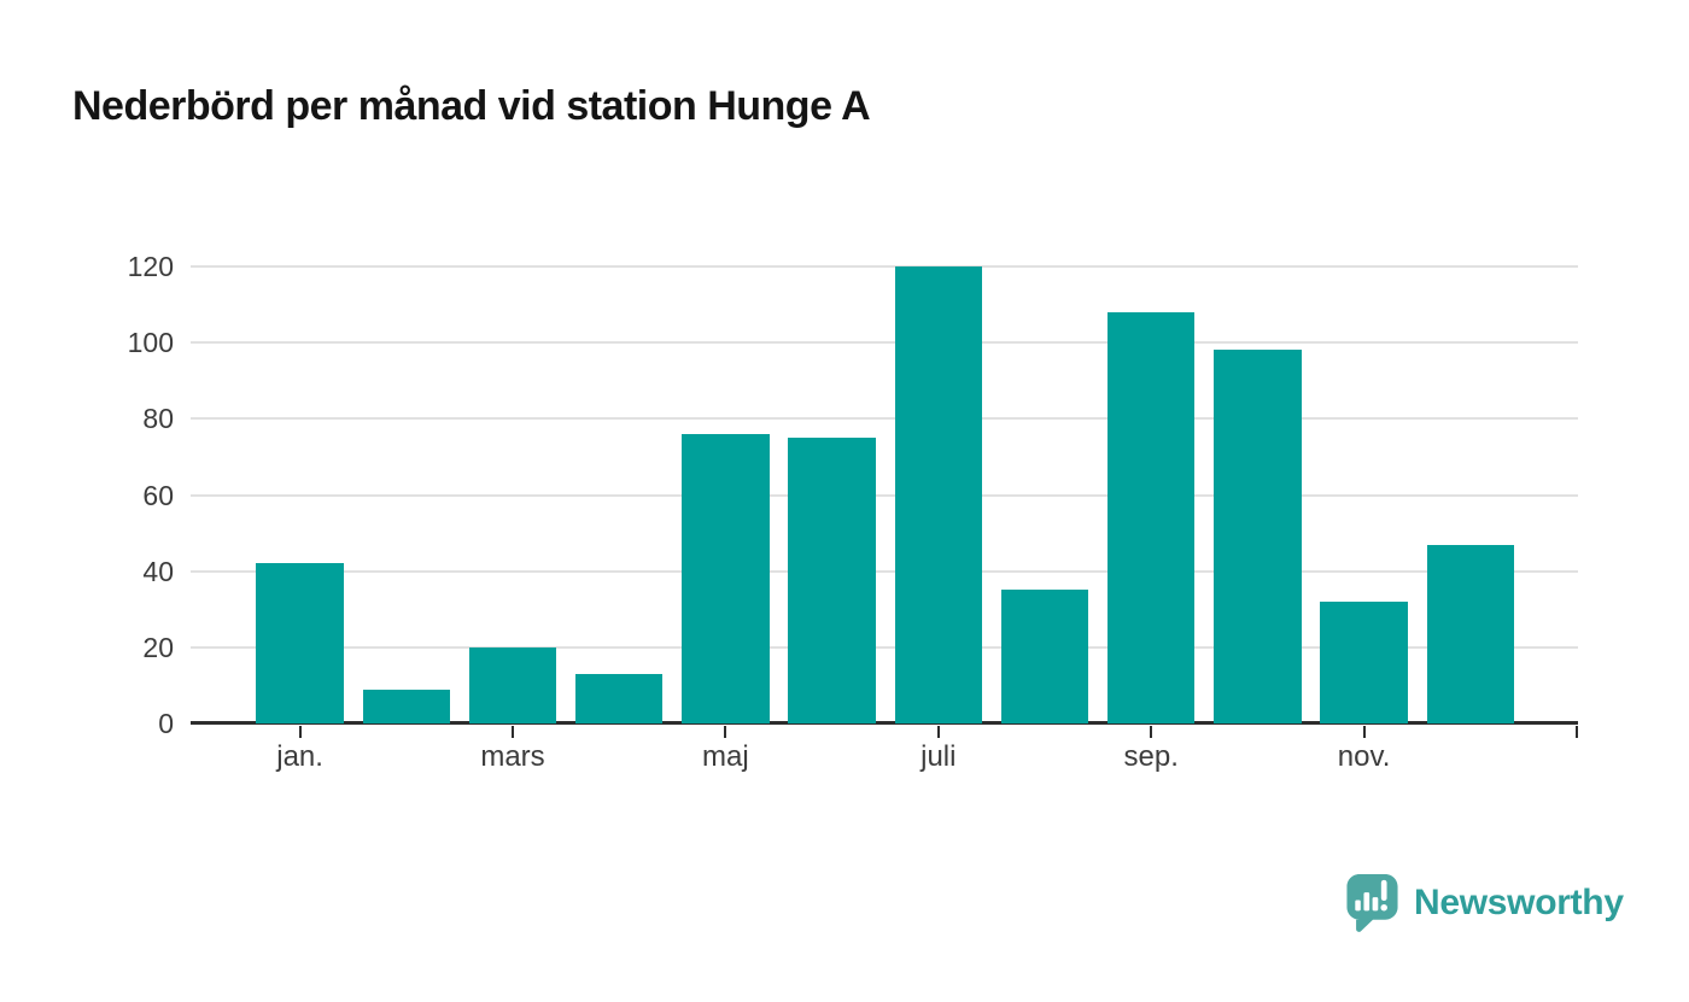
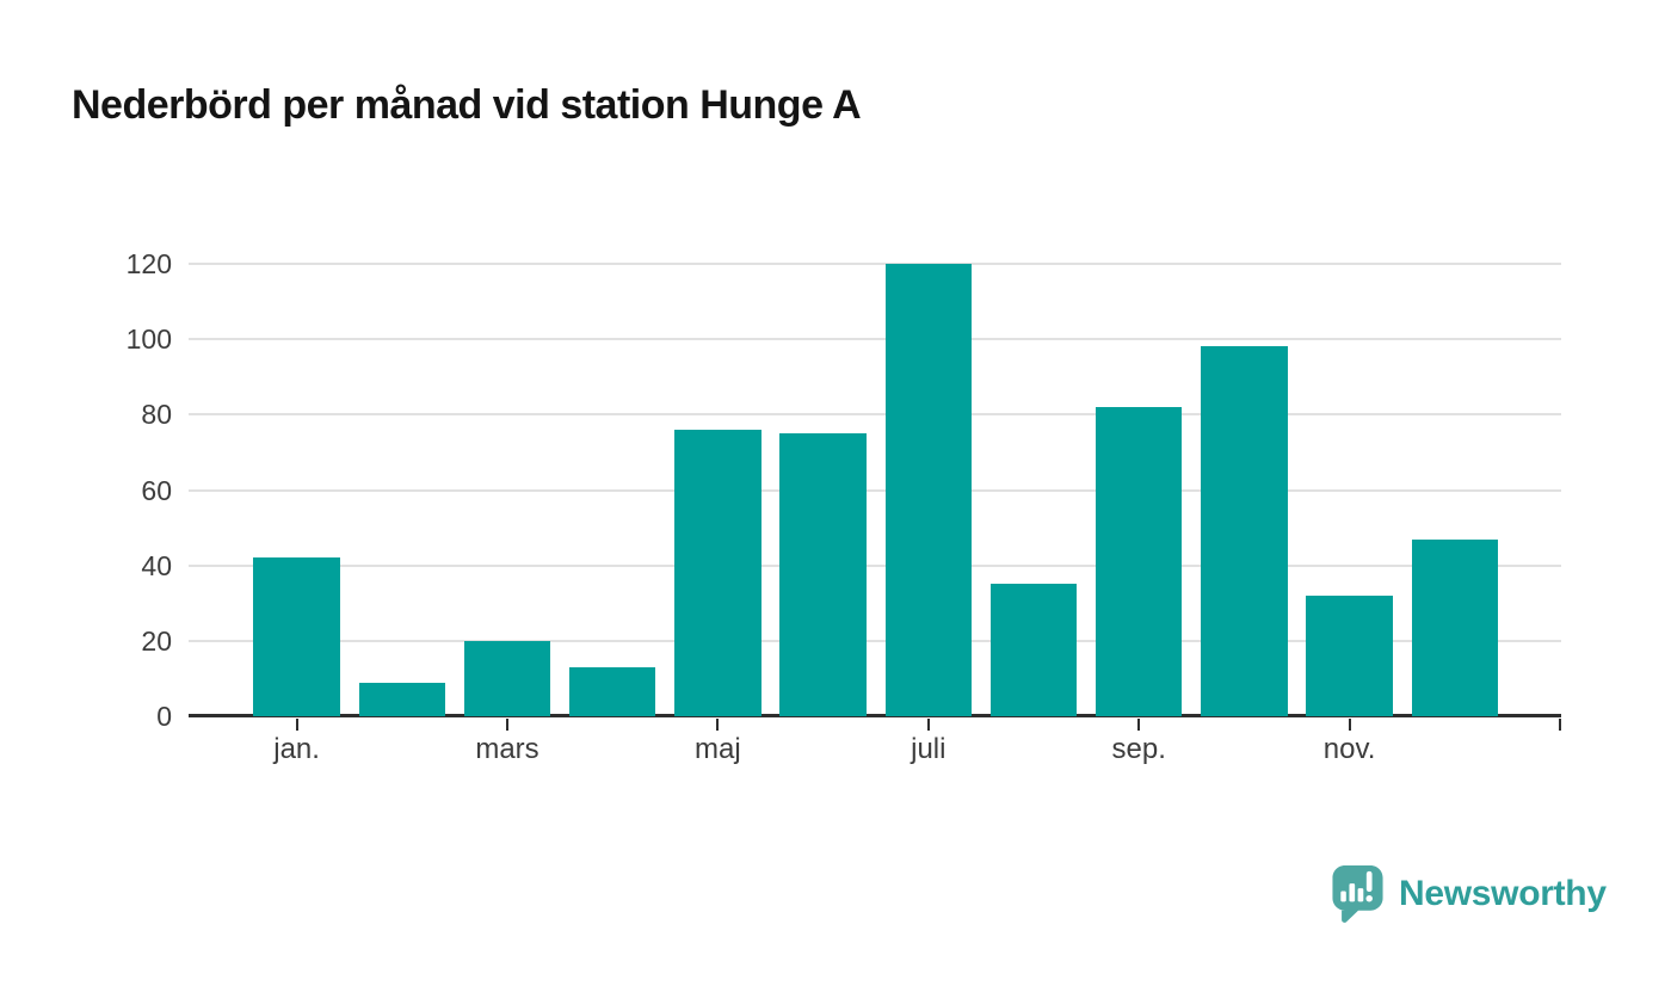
sep.: 108 -> 82
